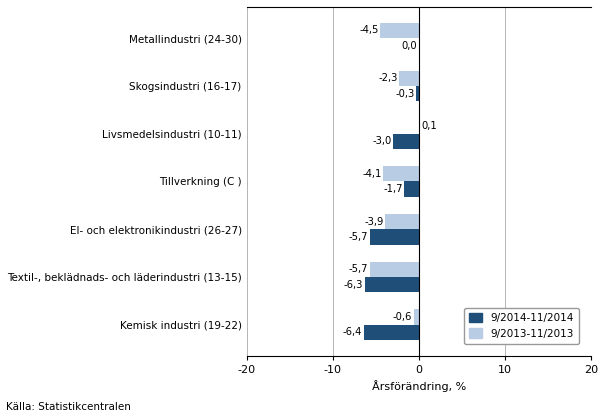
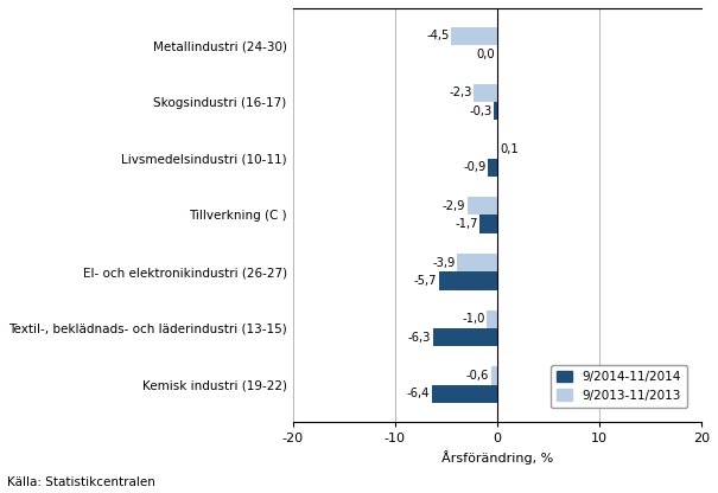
9/2014-11/2014/Livsmedelsindustri (10-11): -3,0 -> -0,9
9/2013-11/2013/Tillverkning (C ): -4,1 -> -2,9
9/2013-11/2013/Textil-, beklädnads- och läderindustri (13-15): -5,7 -> -1,0
